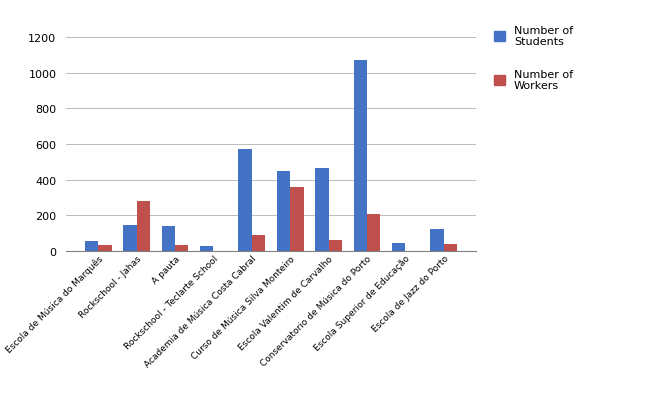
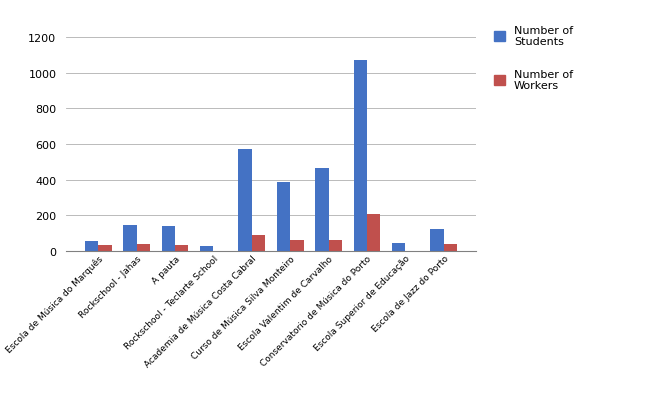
Number of Workers/Rockschool - Jahas: 280 -> 40
Number of Students/Curso de Música Silva Monteiro: 450 -> 380
Number of Workers/Curso de Música Silva Monteiro: 360 -> 60
